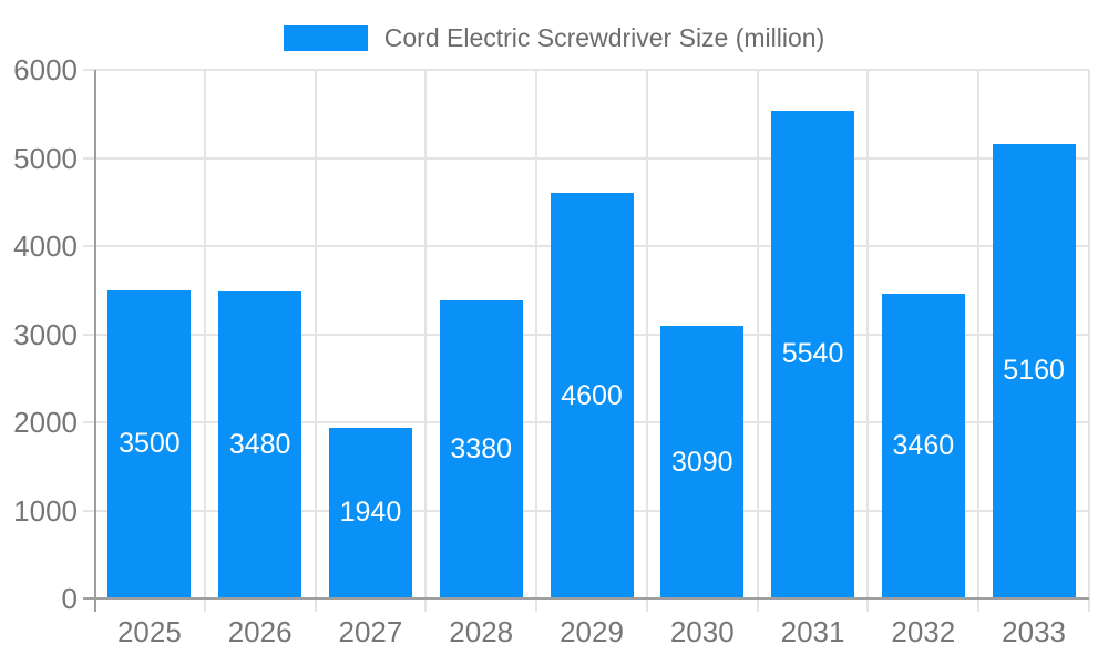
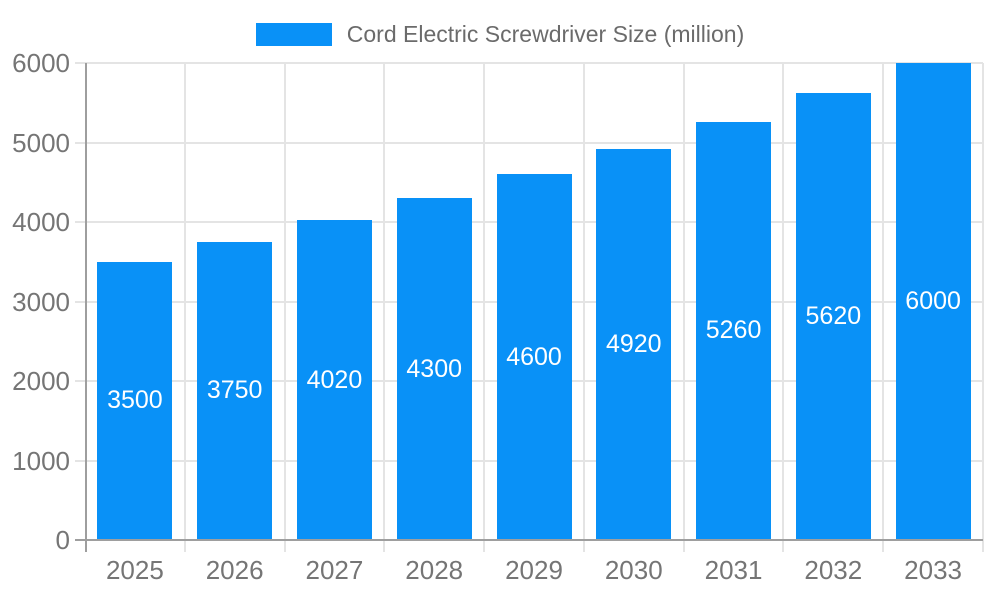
2026: 3480 -> 3750
2027: 1940 -> 4020
2028: 3380 -> 4300
2030: 3090 -> 4920
2031: 5540 -> 5260
2032: 3460 -> 5620
2033: 5160 -> 6000
